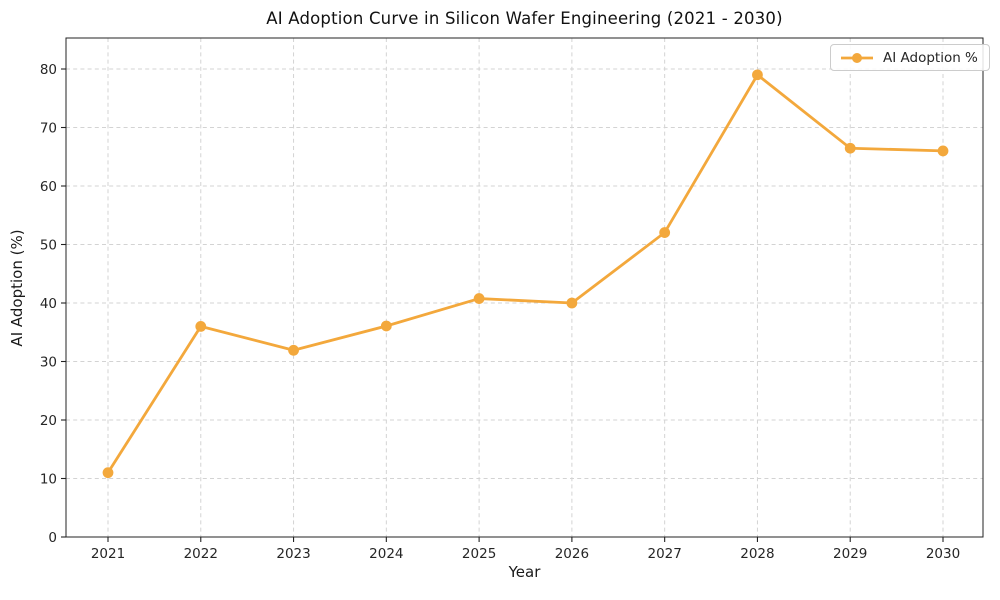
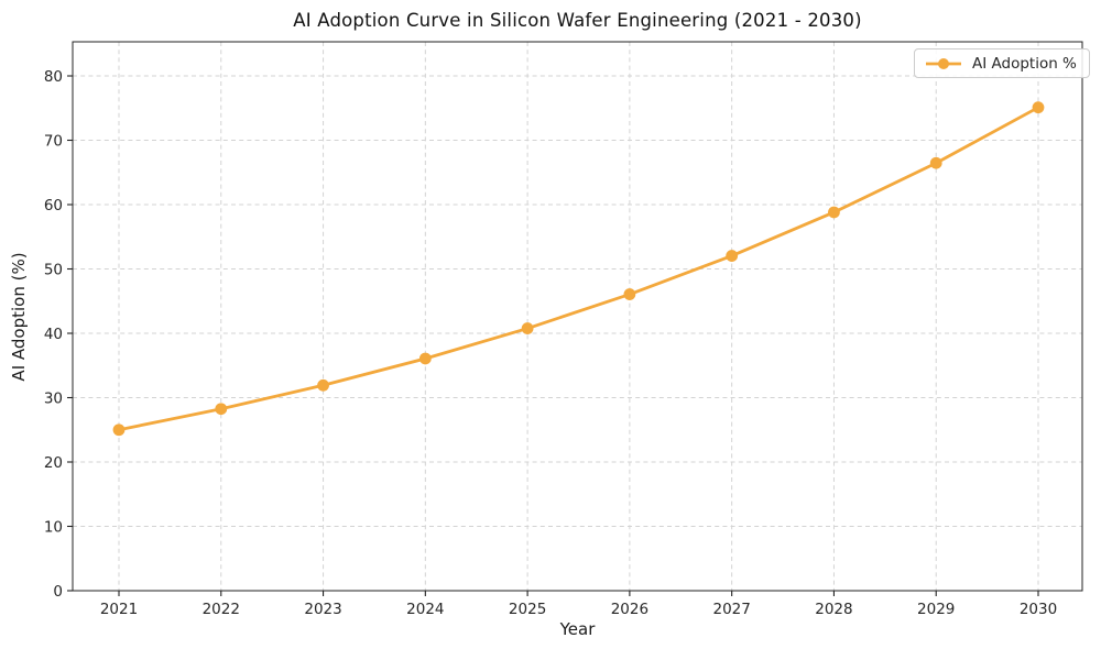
2021: 11 -> 25
2022: 36 -> 28
2026: 40 -> 46
2028: 79 -> 59
2030: 66 -> 75
